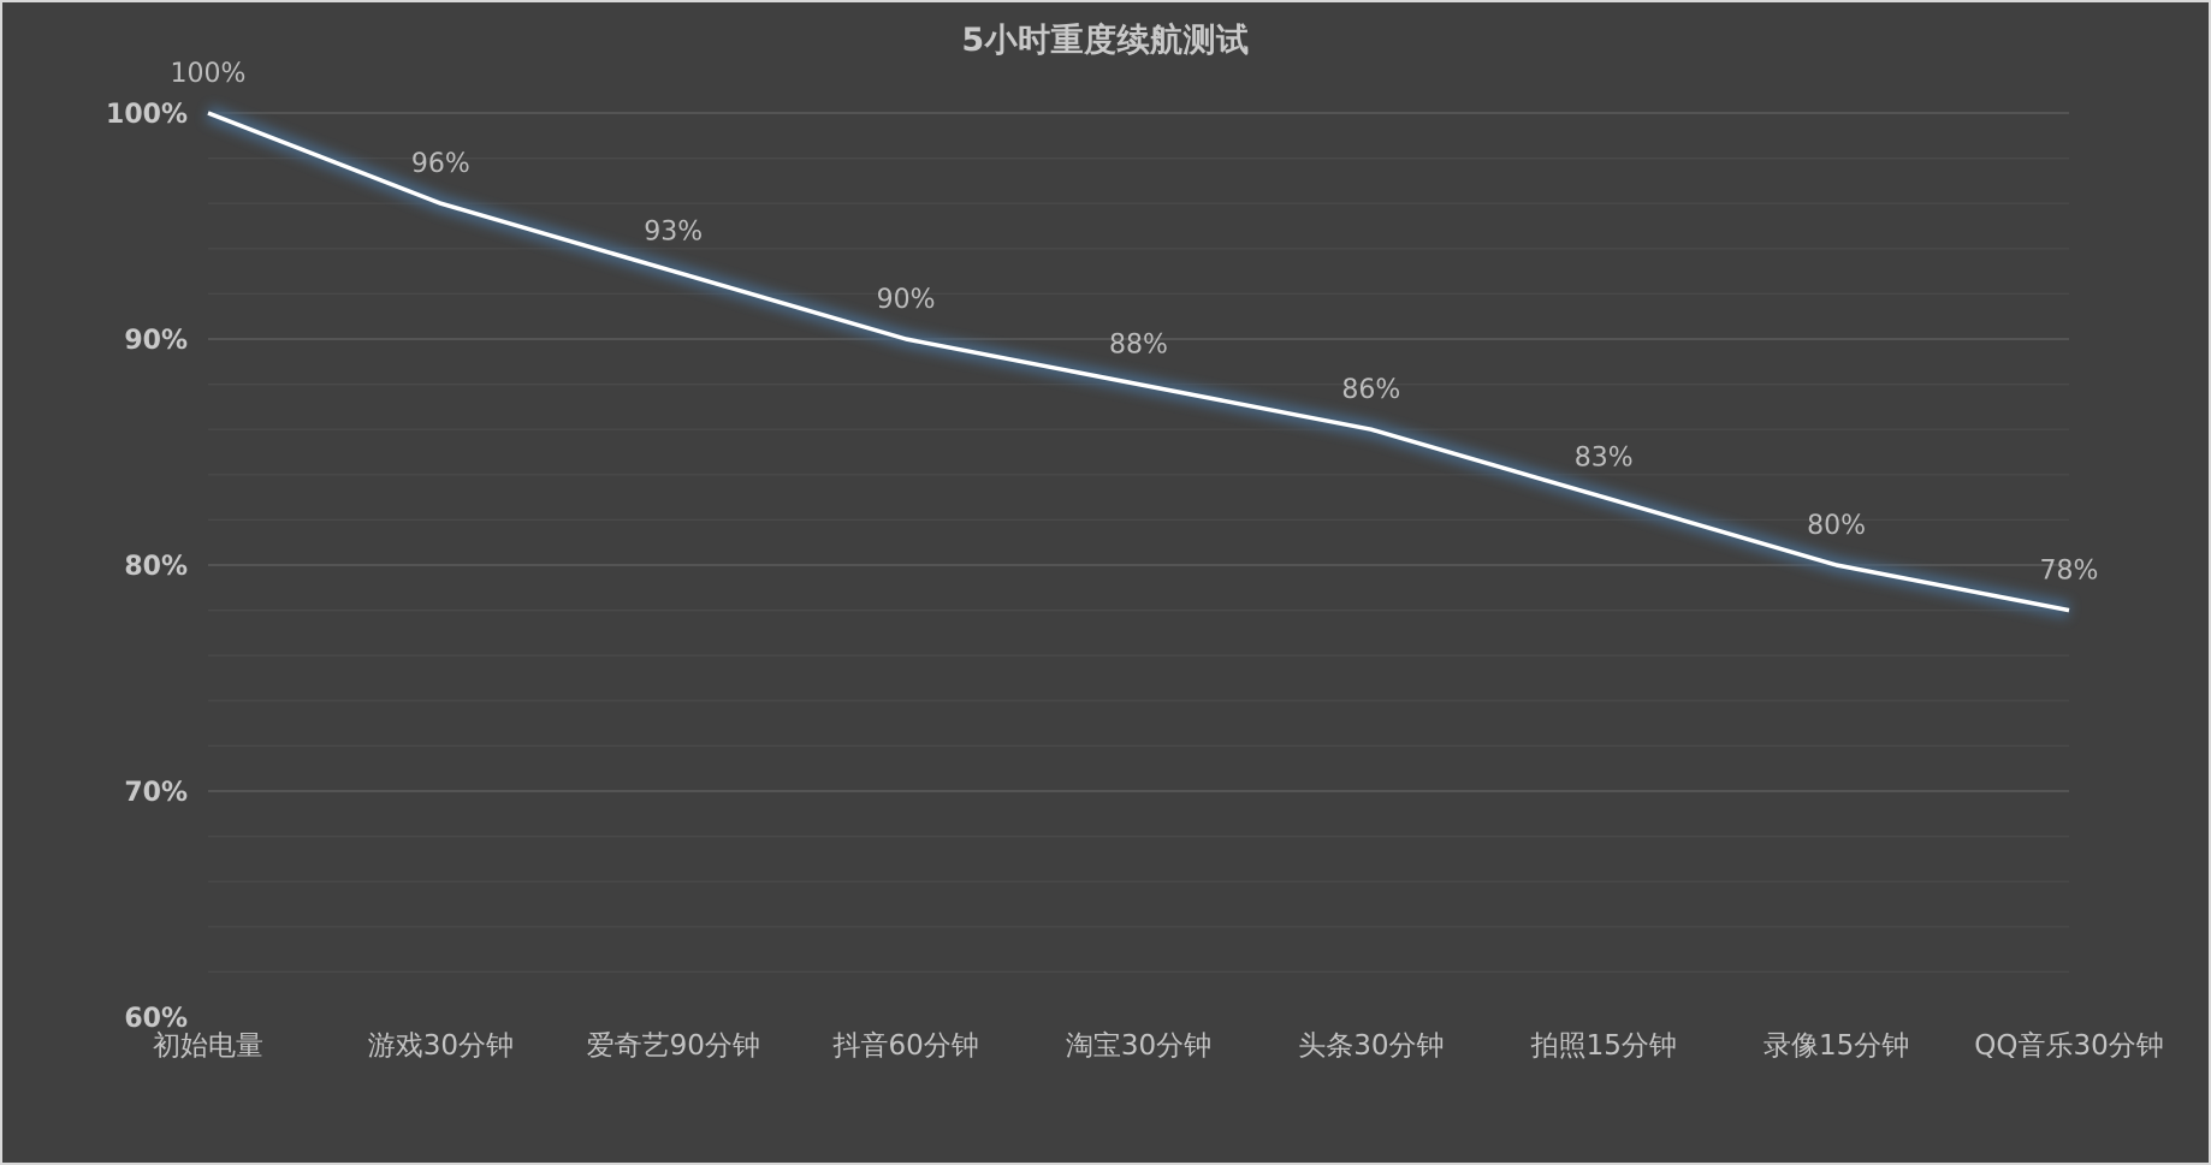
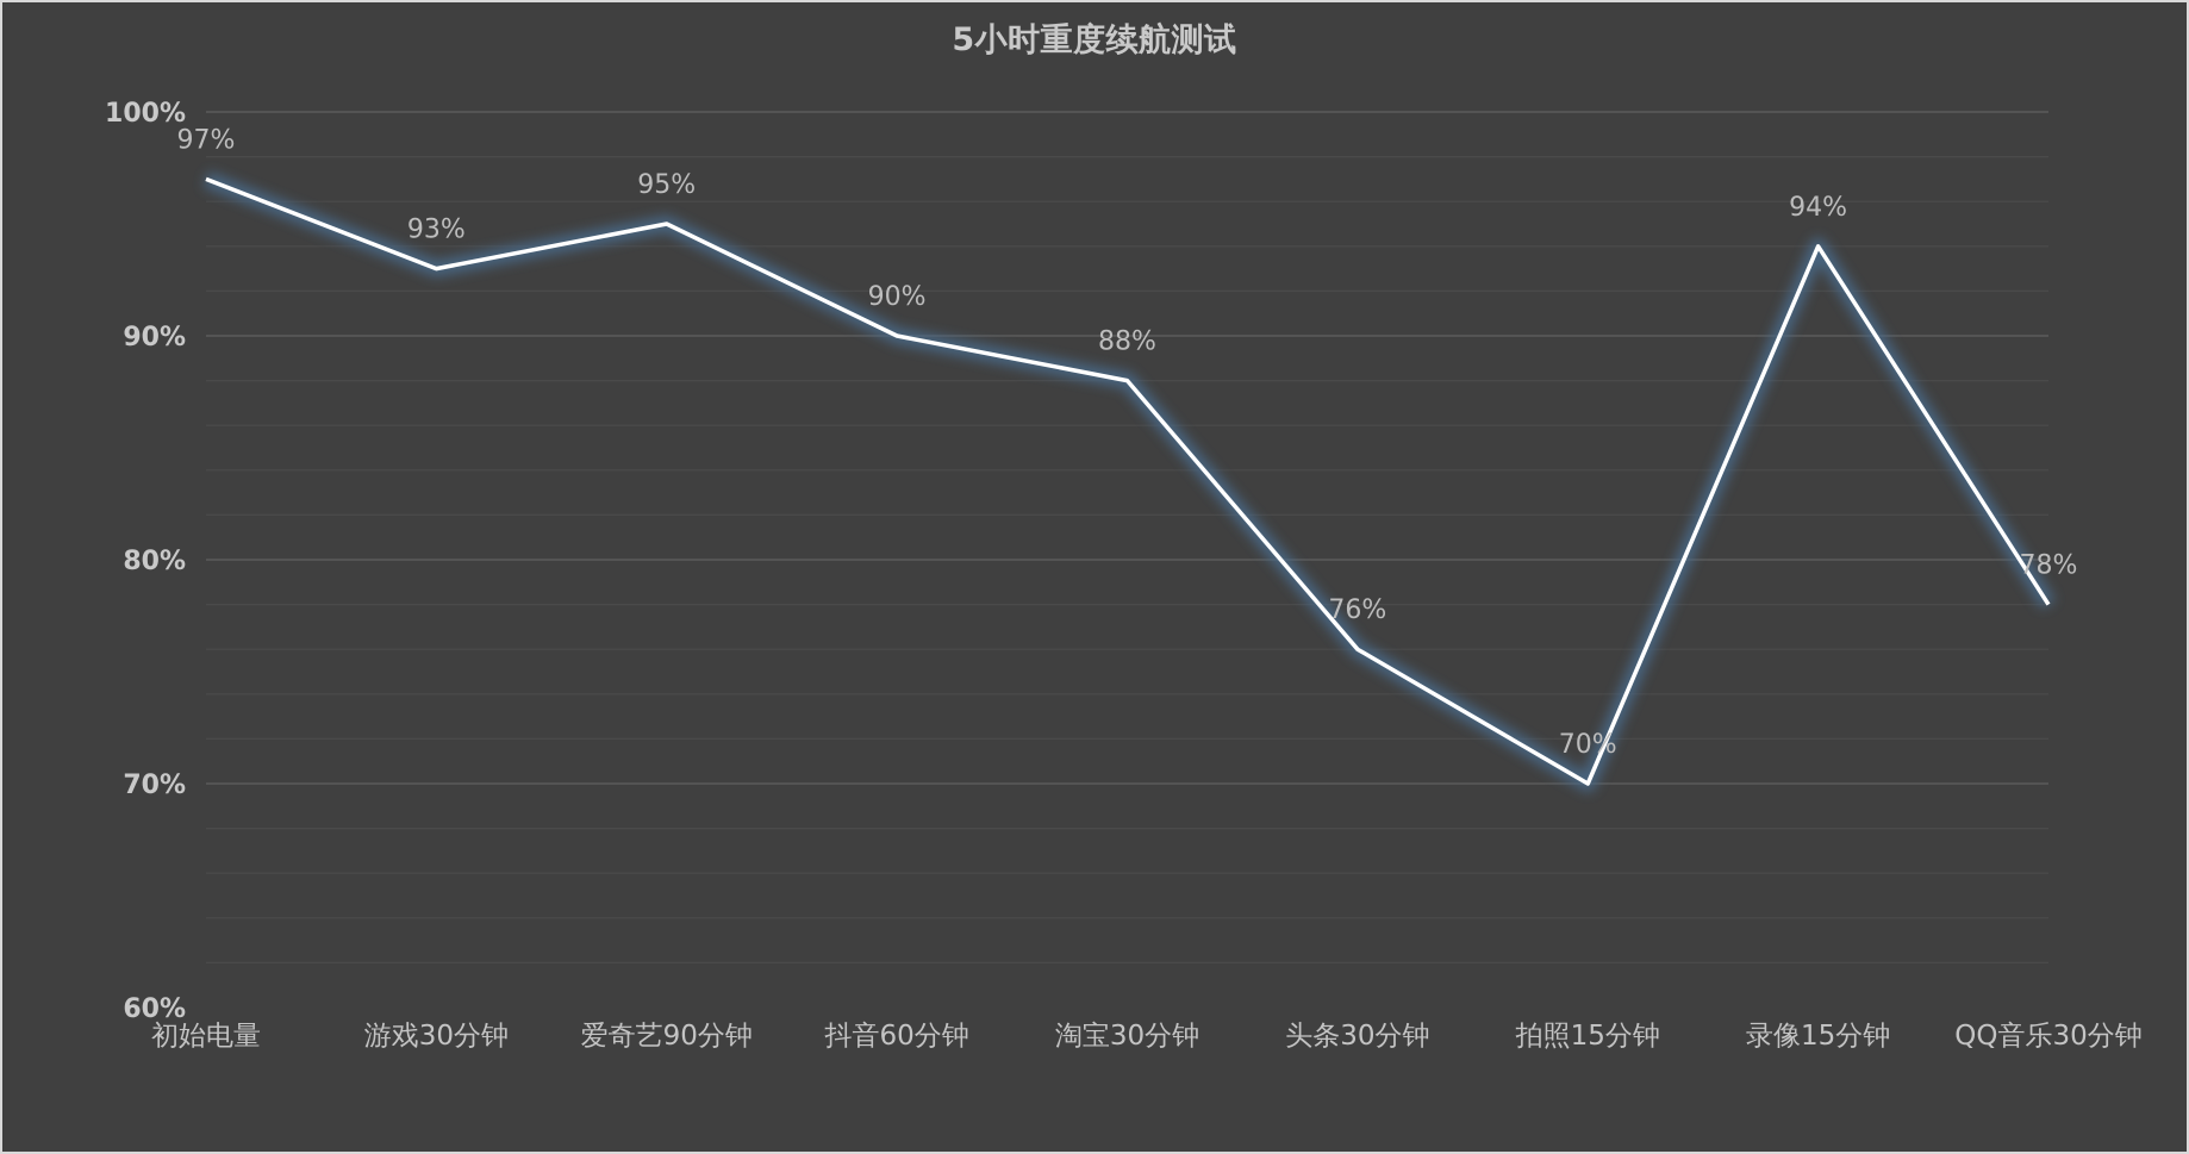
初始电量: 100% -> 97%
游戏30分钟: 96% -> 93%
爱奇艺90分钟: 93% -> 95%
头条30分钟: 86% -> 76%
拍照15分钟: 83% -> 70%
录像15分钟: 80% -> 94%
